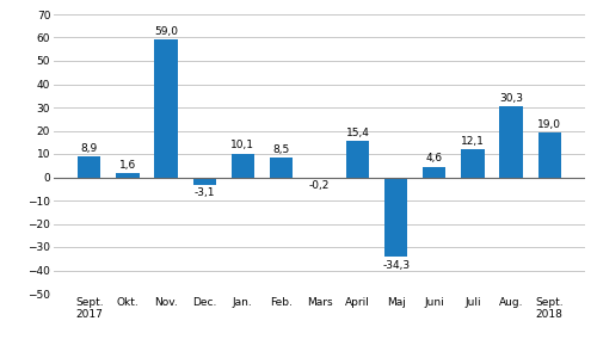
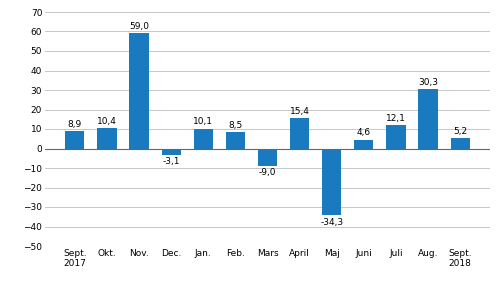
Okt.: 1,6 -> 10,4
Mars: -0,2 -> -9,0
Sept. 2018: 19,0 -> 5,2
